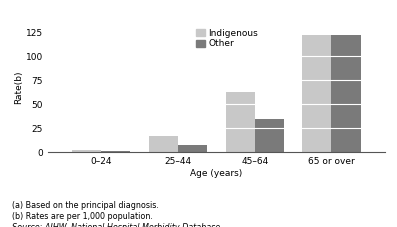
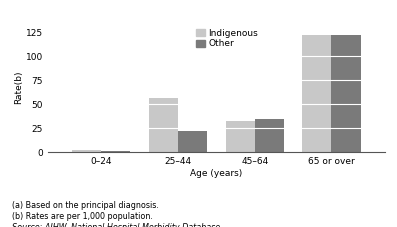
Indigenous/25–44: 17 -> 56
Other/25–44: 7 -> 22
Indigenous/45–64: 63 -> 32
